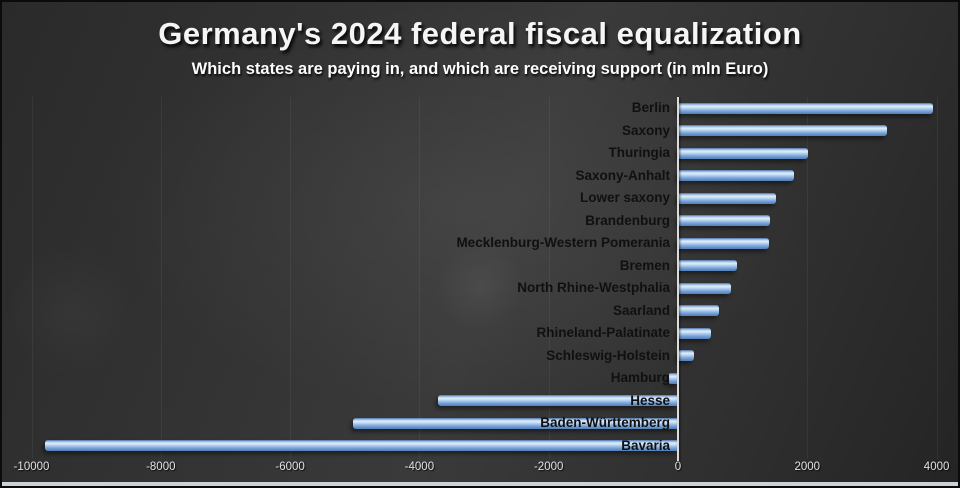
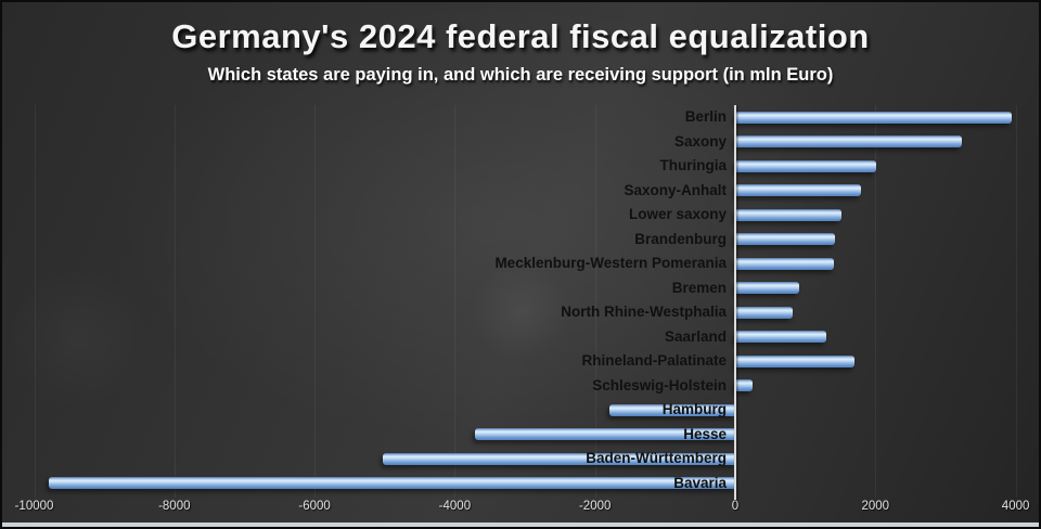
Saarland: 600 -> 1300
Rhineland-Palatinate: 500 -> 1700
Hamburg: -200 -> -1800
